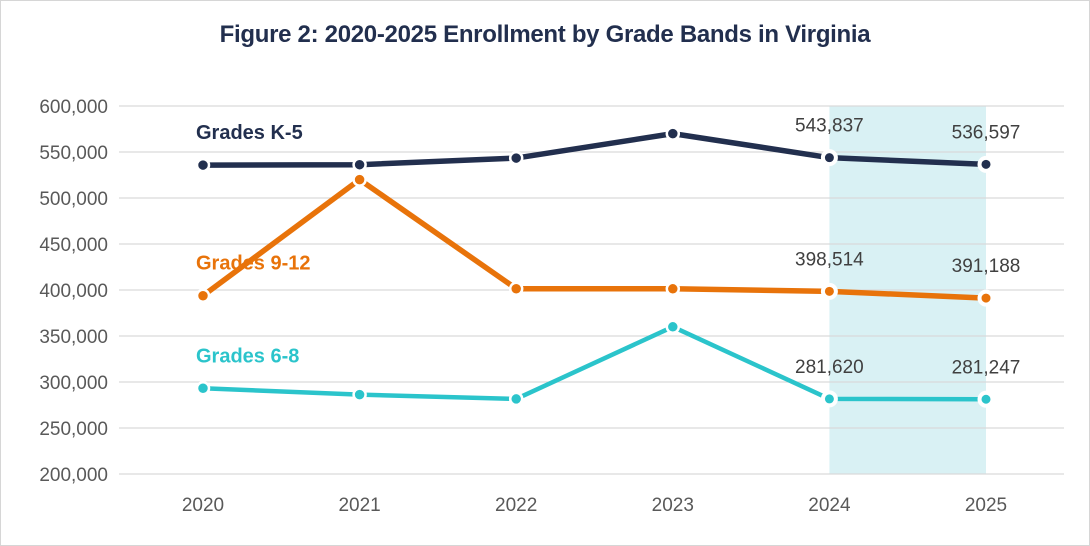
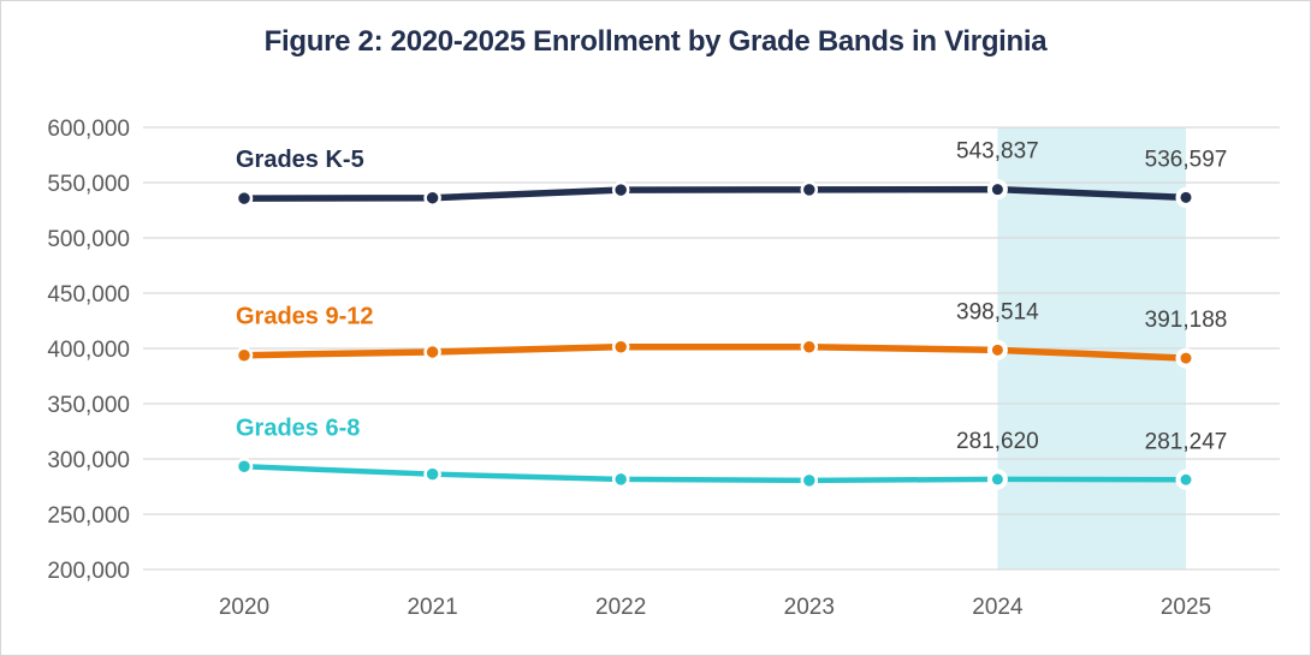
Grades 9-12/2021: 520000 -> 400000
Grades K-5/2023: 570000 -> 540000
Grades 6-8/2023: 360000 -> 280000
